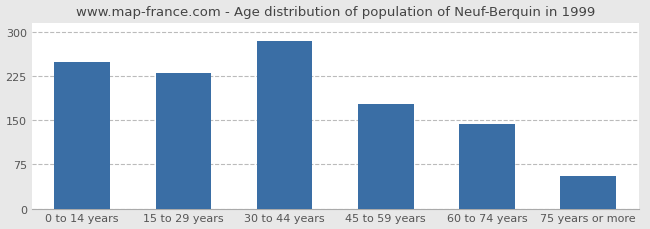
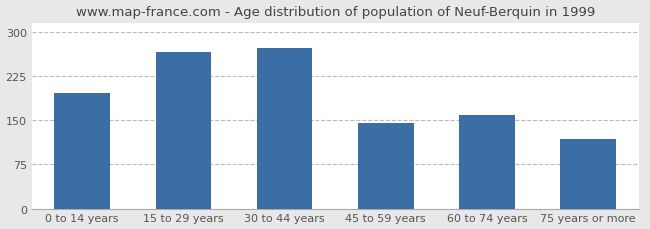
0 to 14 years: 248 -> 196
15 to 29 years: 230 -> 266
30 to 44 years: 285 -> 272
45 to 59 years: 178 -> 146
60 to 74 years: 143 -> 158
75 years or more: 55 -> 118
